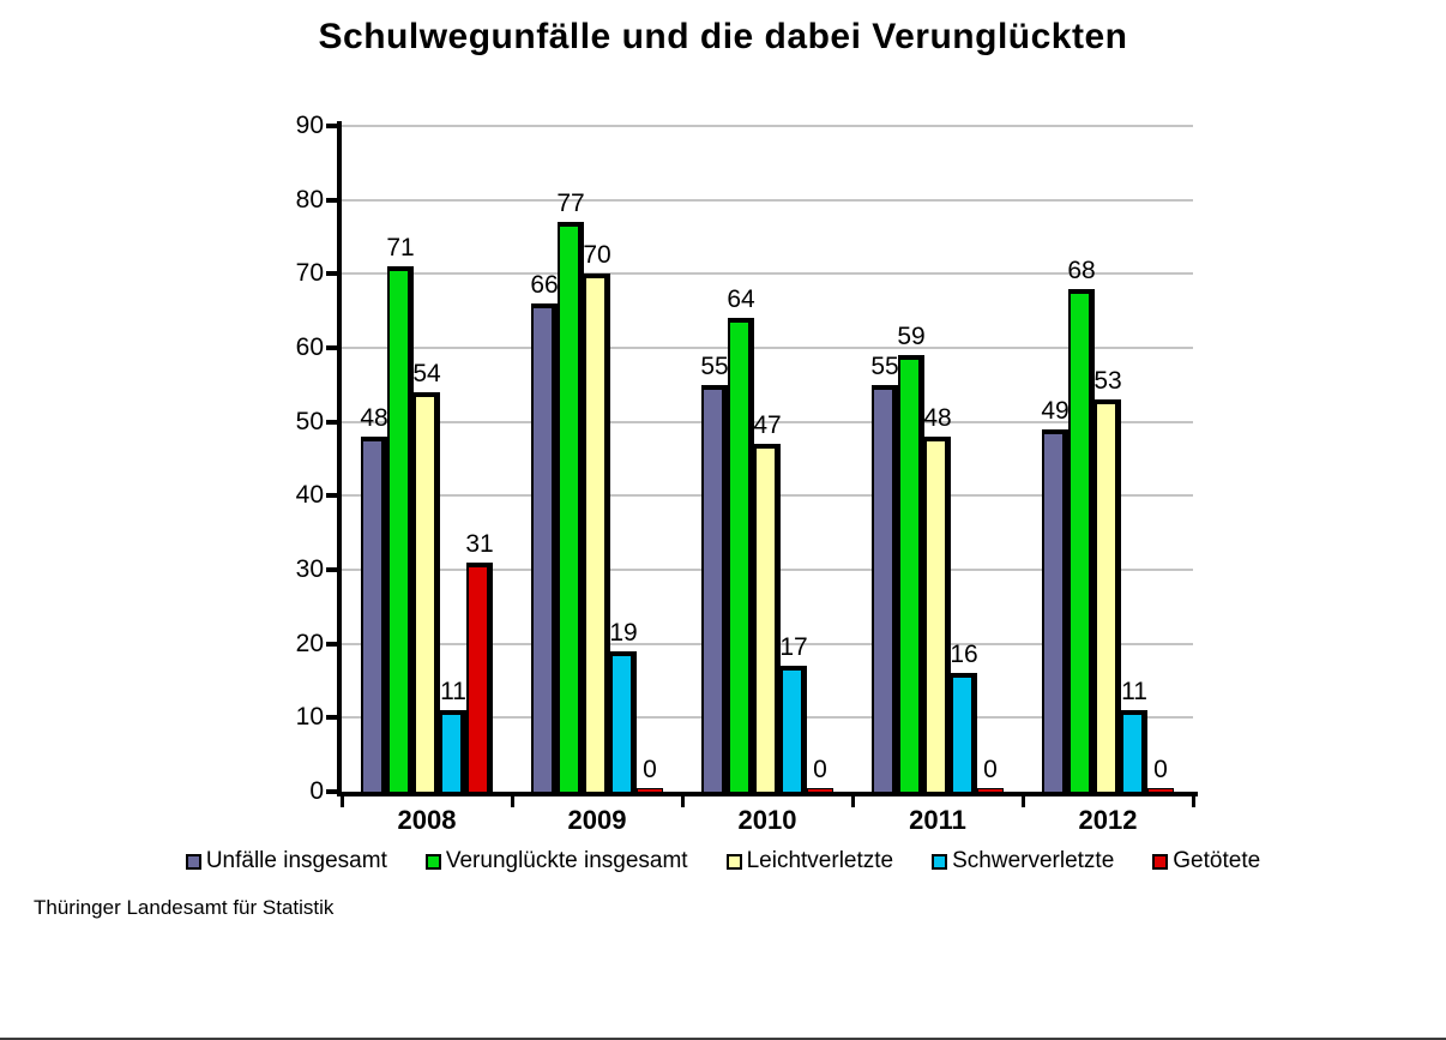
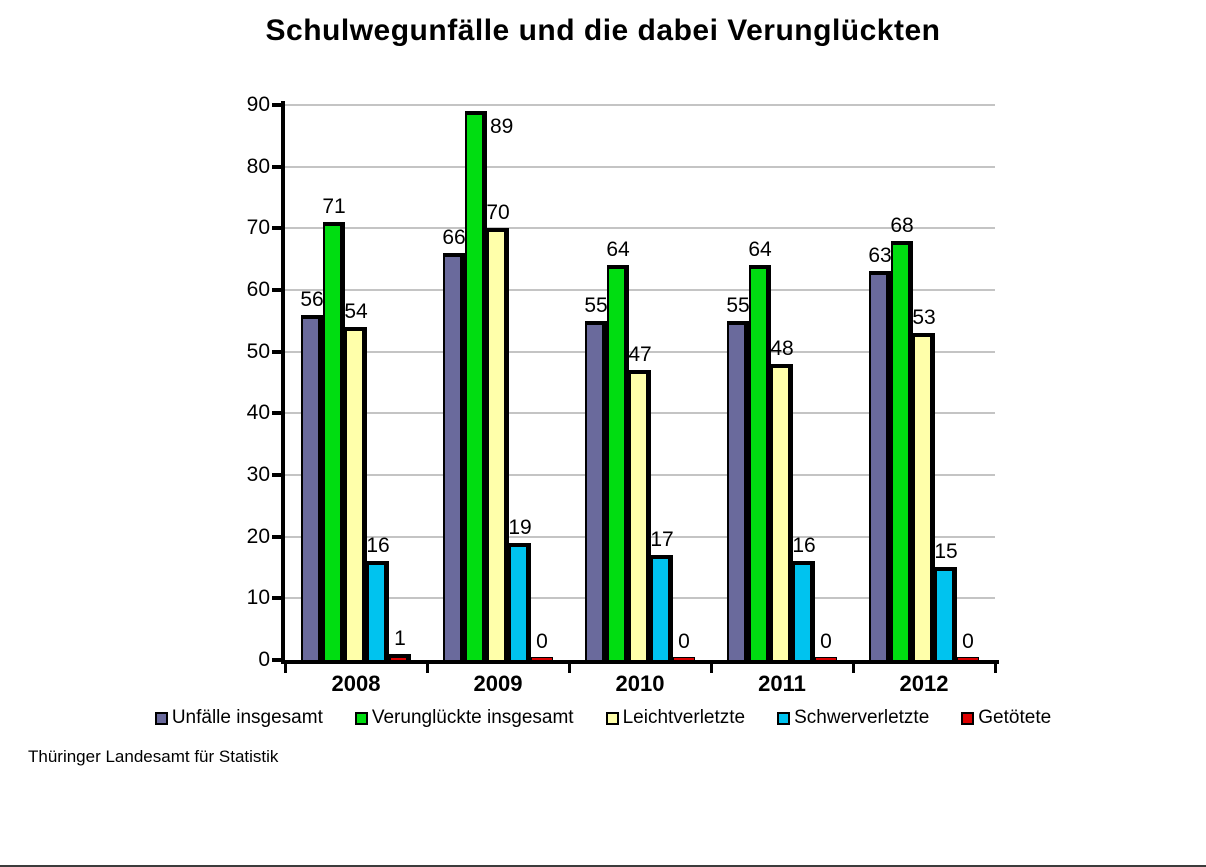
Unfälle insgesamt/2008: 48 -> 56
Schwerverletzte/2008: 11 -> 16
Getötete/2008: 31 -> 1
Verunglückte insgesamt/2009: 77 -> 89
Verunglückte insgesamt/2011: 59 -> 64
Unfälle insgesamt/2012: 49 -> 63
Schwerverletzte/2012: 11 -> 15
